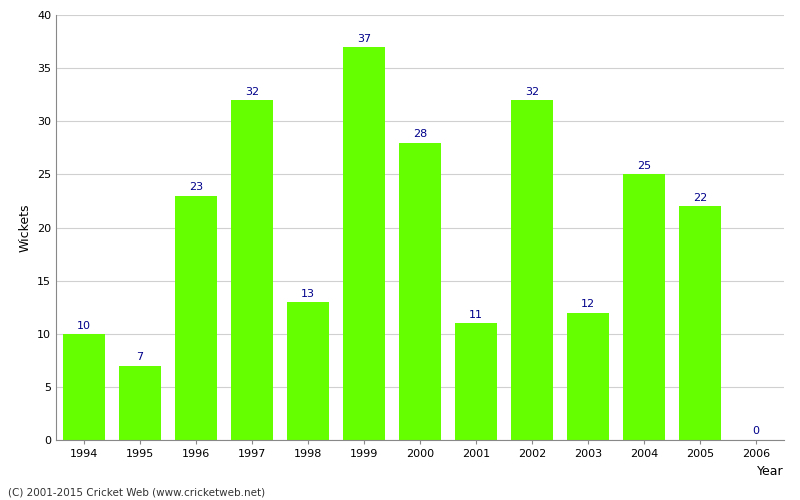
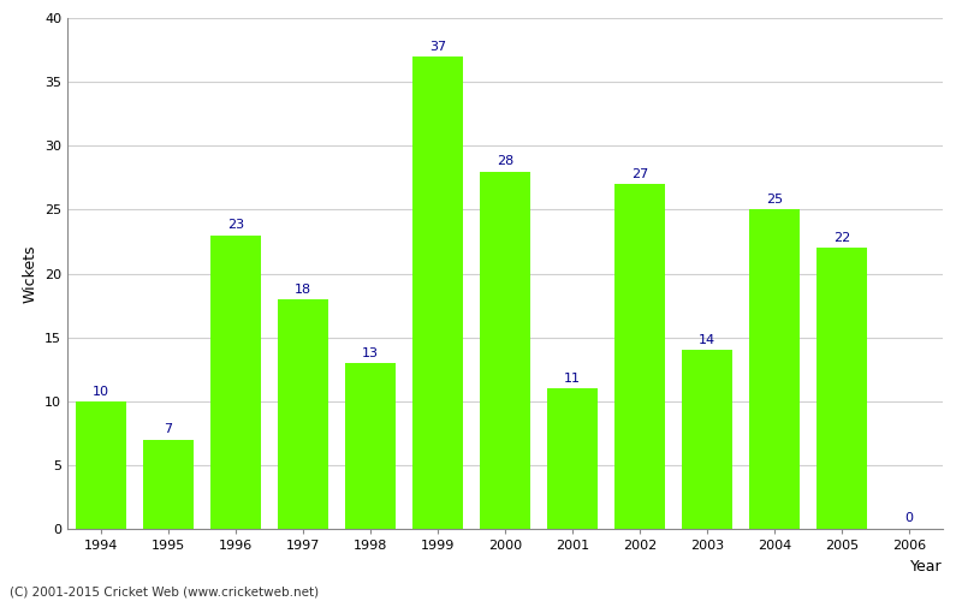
1997: 32 -> 18
2002: 32 -> 27
2003: 12 -> 14
